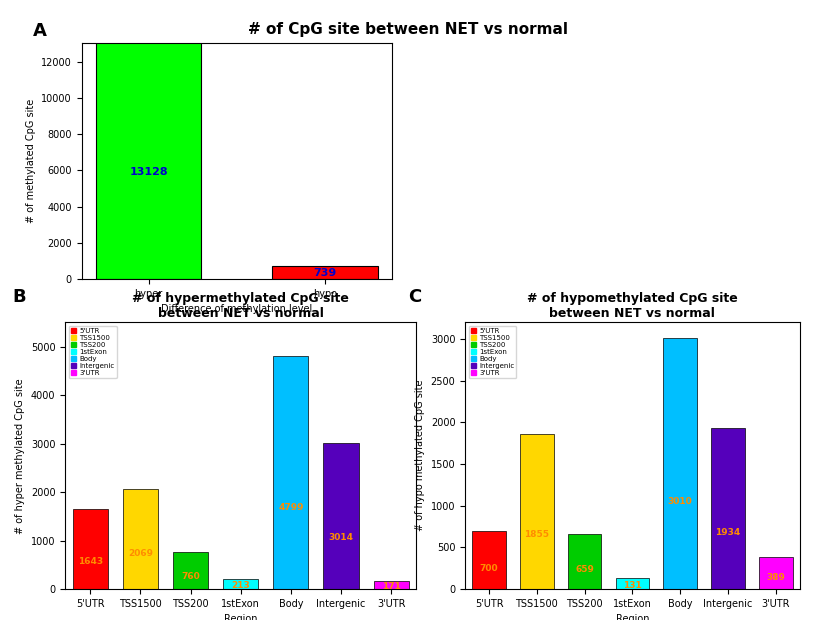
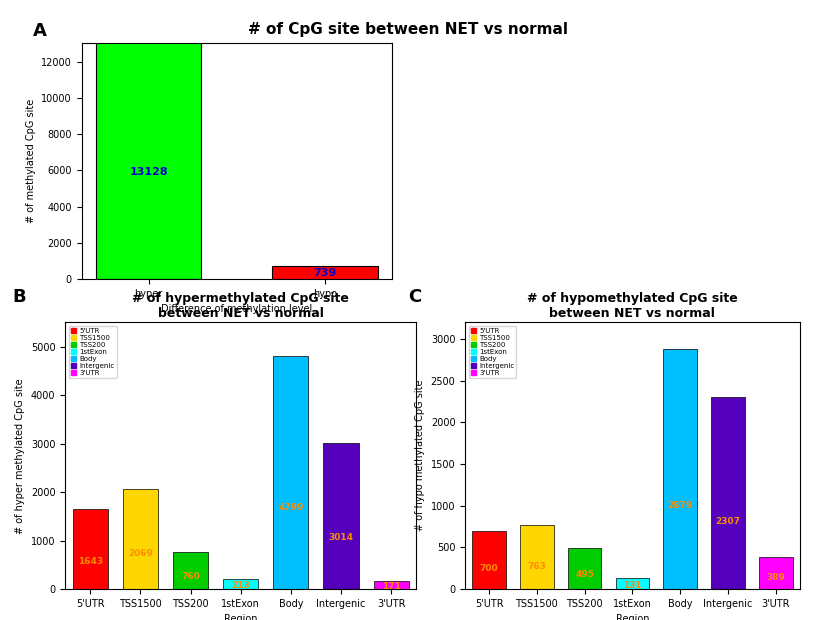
# of hypomethylated CpG site between NET vs normal/TSS1500: 1855 -> 763
# of hypomethylated CpG site between NET vs normal/TSS200: 659 -> 495
# of hypomethylated CpG site between NET vs normal/Body: 3010 -> 2879
# of hypomethylated CpG site between NET vs normal/Intergenic: 1934 -> 2307
